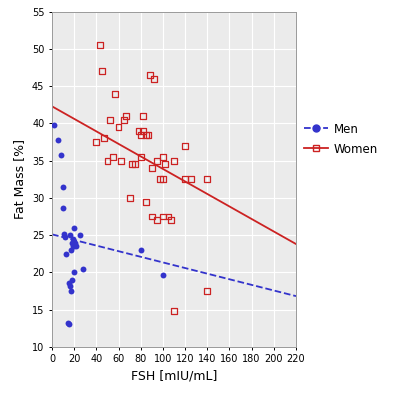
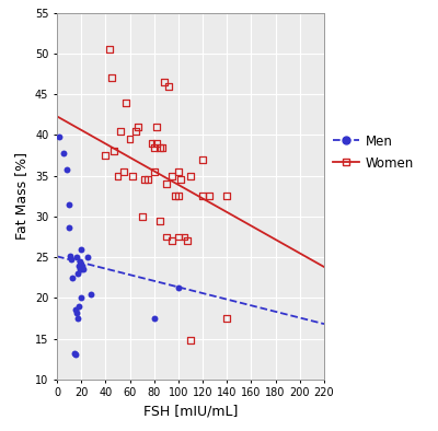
Men/80: 23.0 -> 17.5
Men/100: 19.6 -> 21.2
